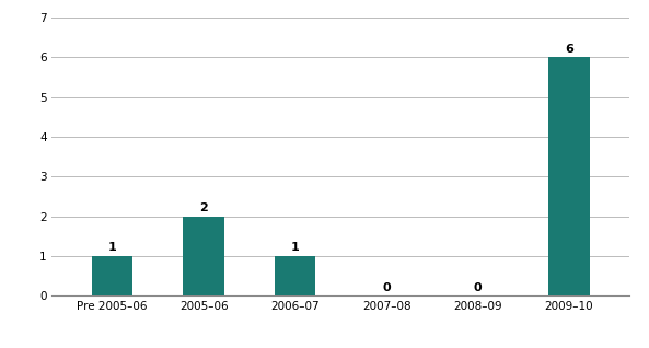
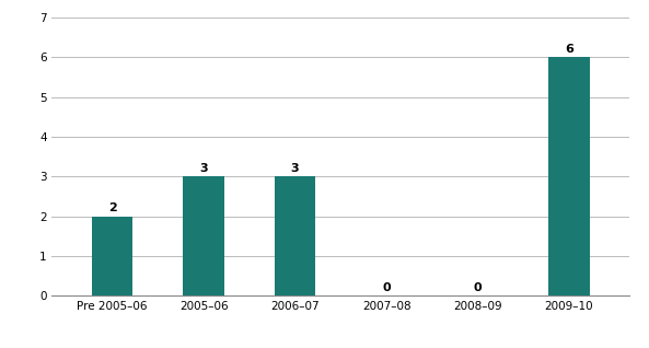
Pre 2005–06: 1 -> 2
2005–06: 2 -> 3
2006–07: 1 -> 3
